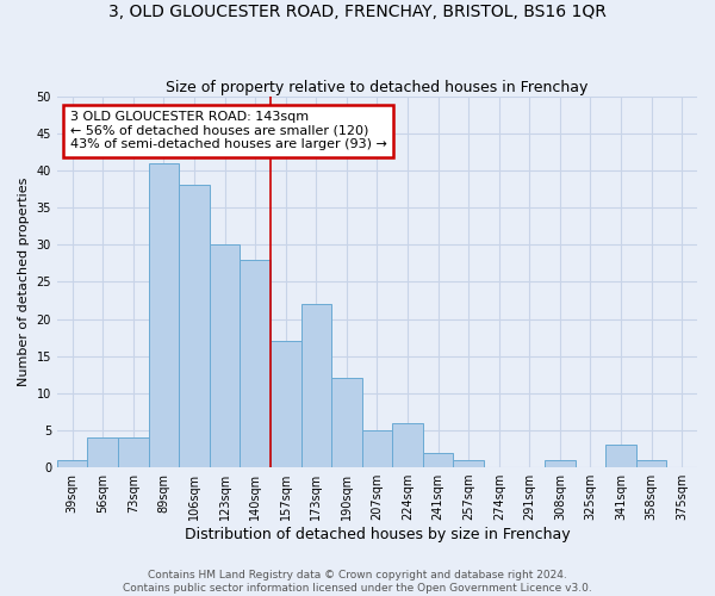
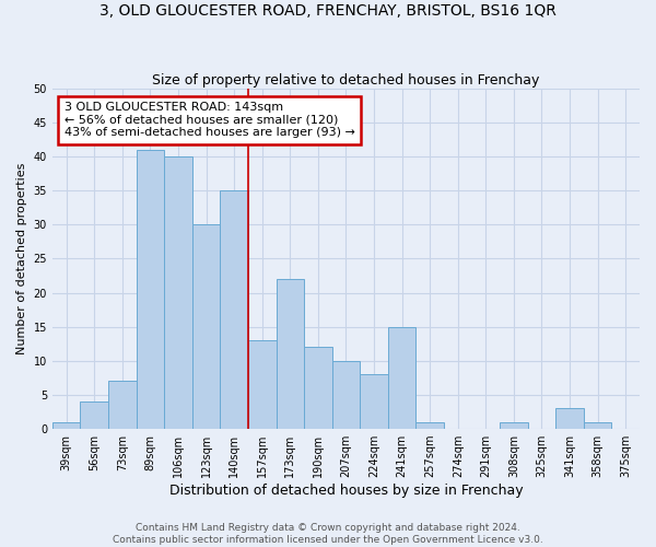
73sqm: 4 -> 7
106sqm: 38 -> 40
140sqm: 28 -> 35
157sqm: 17 -> 13
207sqm: 5 -> 10
224sqm: 6 -> 8
241sqm: 2 -> 15
